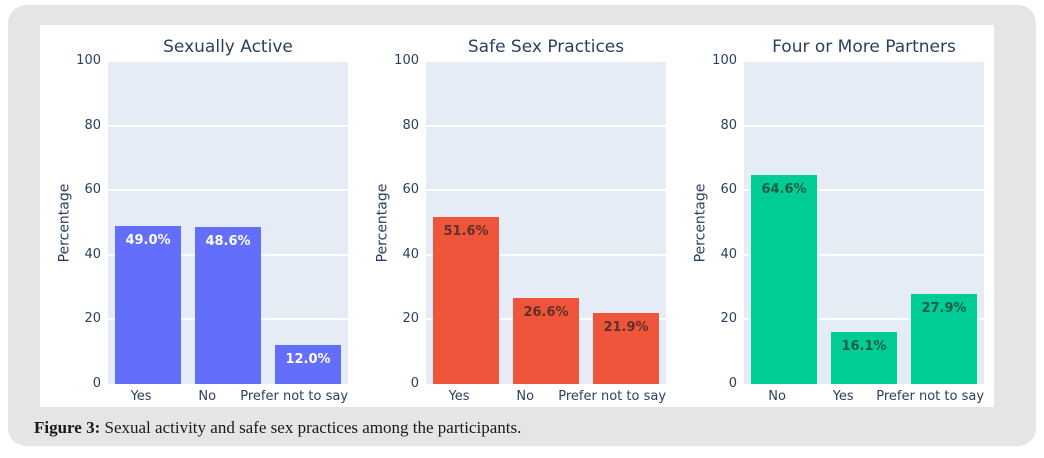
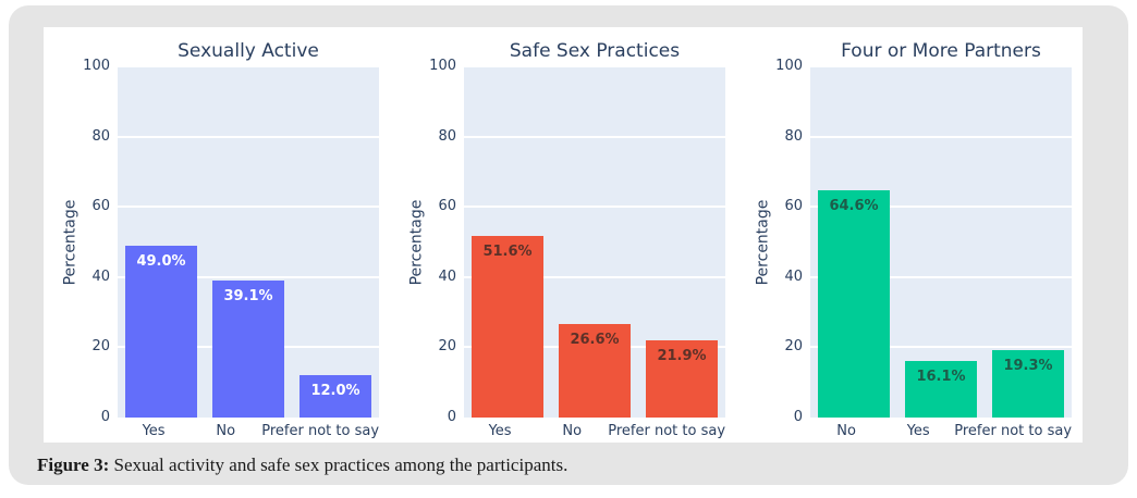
Sexually Active/No: 48.6% -> 39.1%
Four or More Partners/Prefer not to say: 27.9% -> 19.3%
